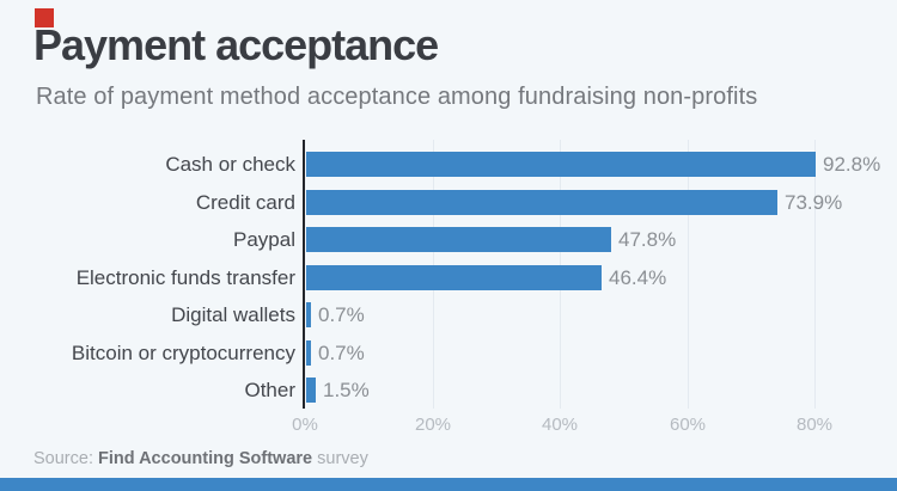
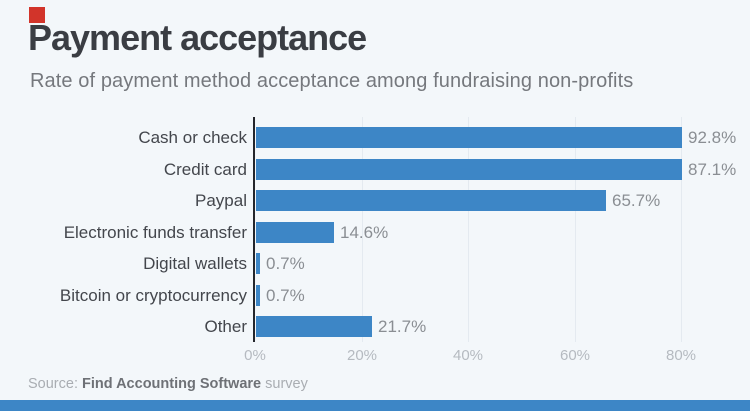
Credit card: 73.9% -> 87.1%
Paypal: 47.8% -> 65.7%
Electronic funds transfer: 46.4% -> 14.6%
Other: 1.5% -> 21.7%
